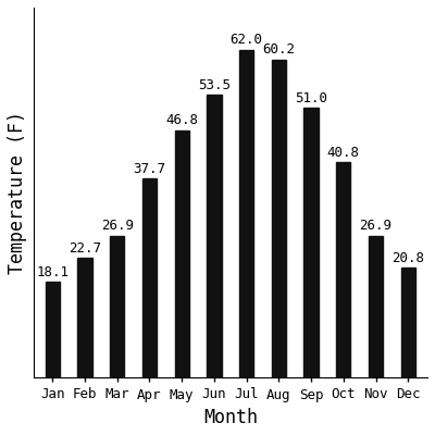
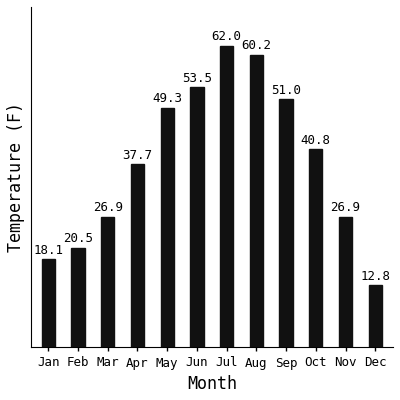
Feb: 22.7 -> 20.5
May: 46.8 -> 49.3
Dec: 20.8 -> 12.8
